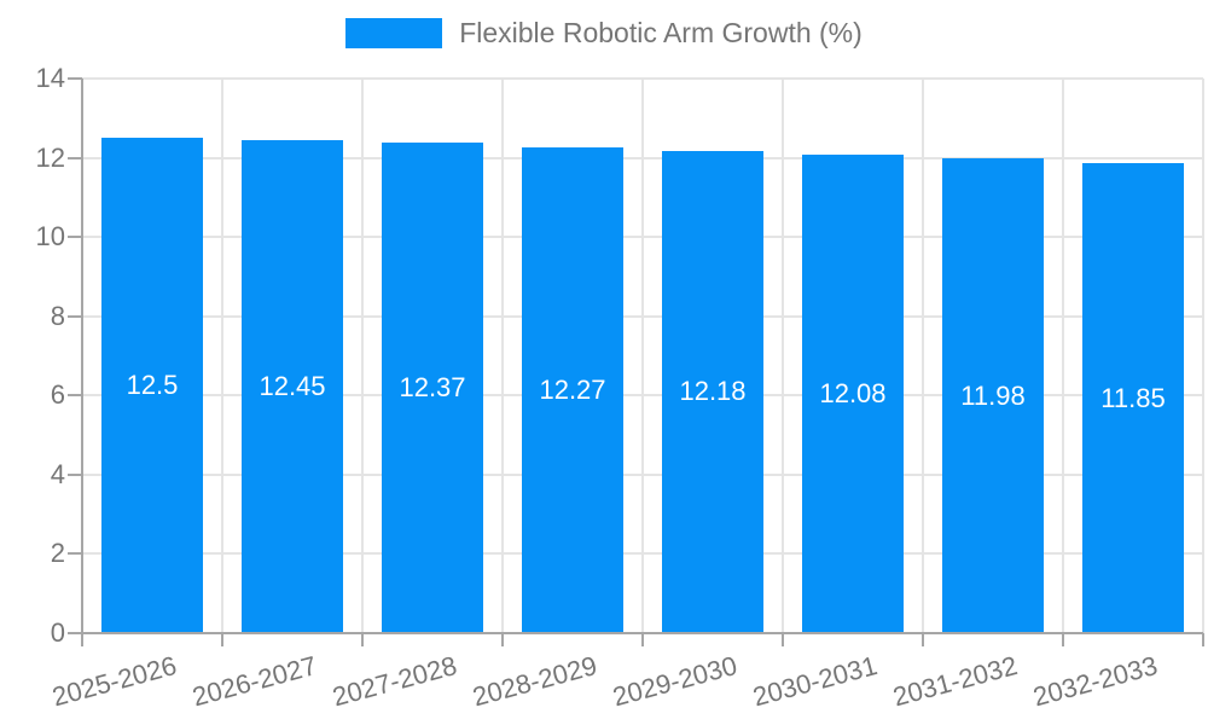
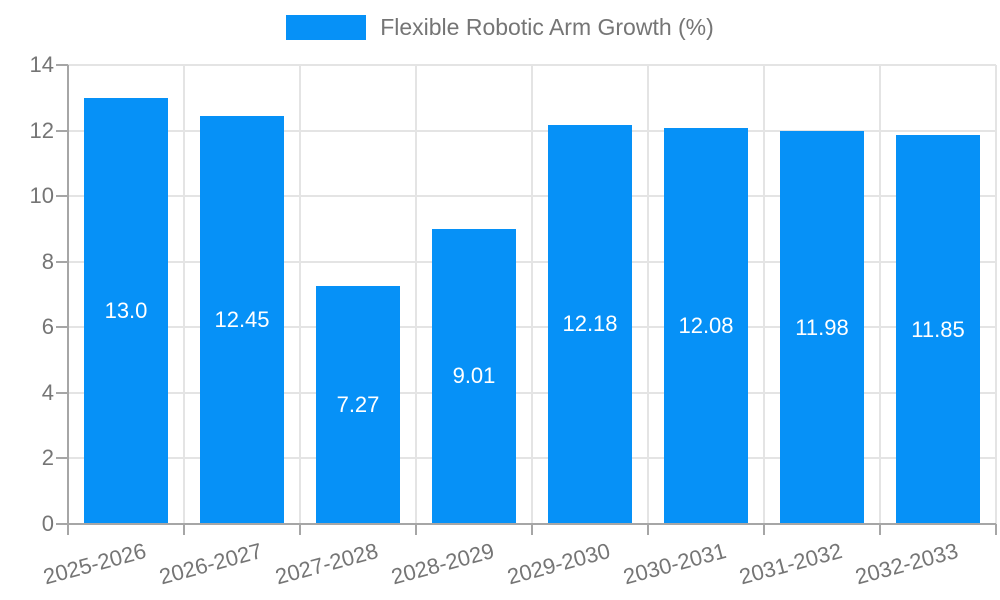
2025-2026: 12.5 -> 13.0
2027-2028: 12.37 -> 7.27
2028-2029: 12.27 -> 9.01
